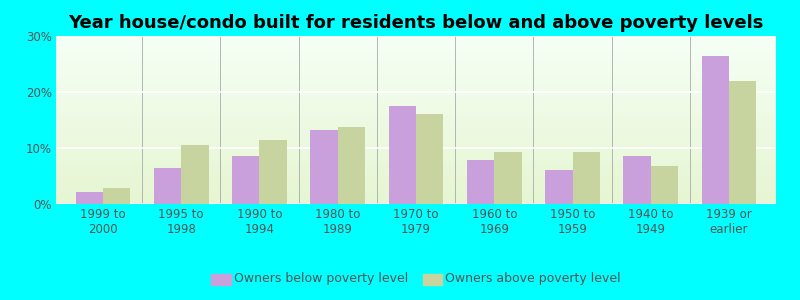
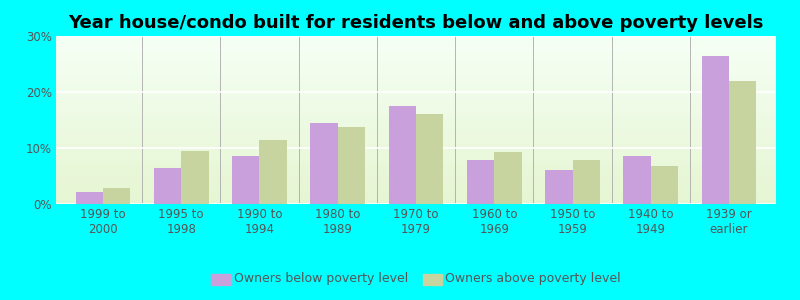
Owners above poverty level/1995 to 1998: 10.6% -> 9.5%
Owners below poverty level/1980 to 1989: 13.2% -> 14.5%
Owners above poverty level/1950 to 1959: 9.2% -> 7.8%
